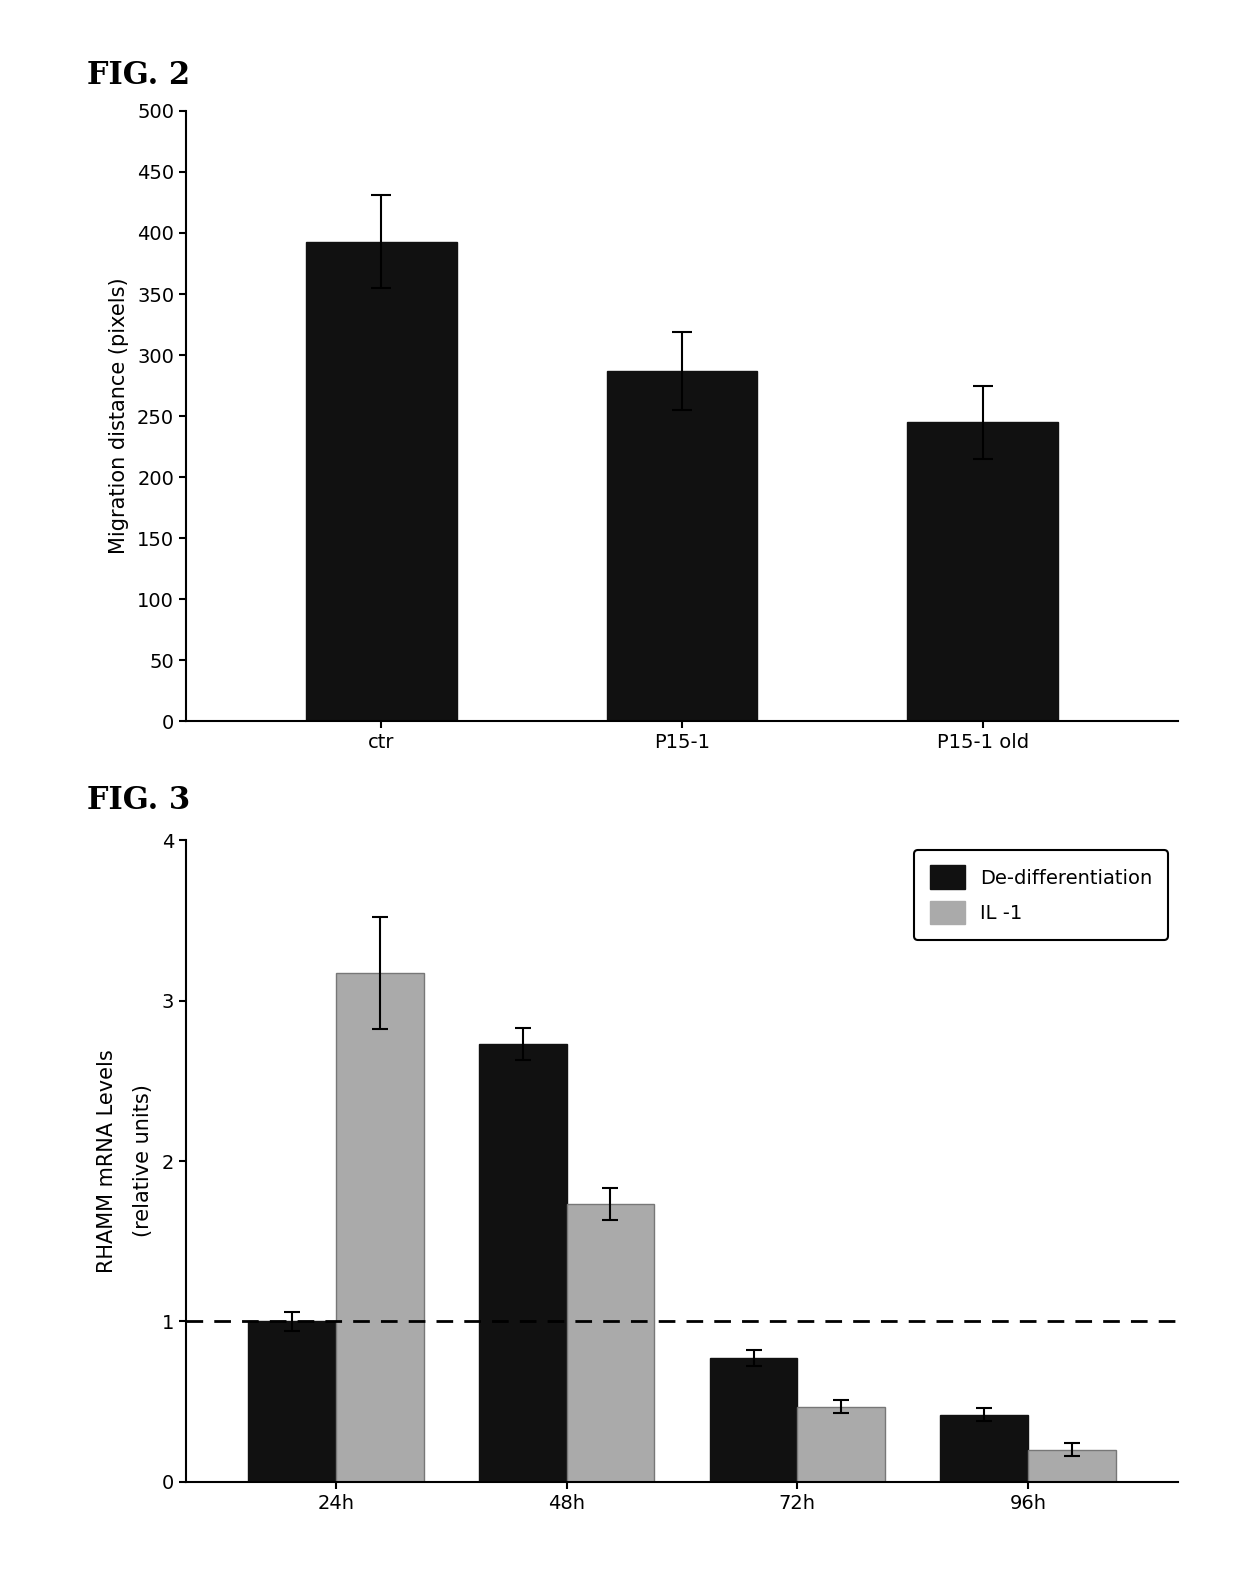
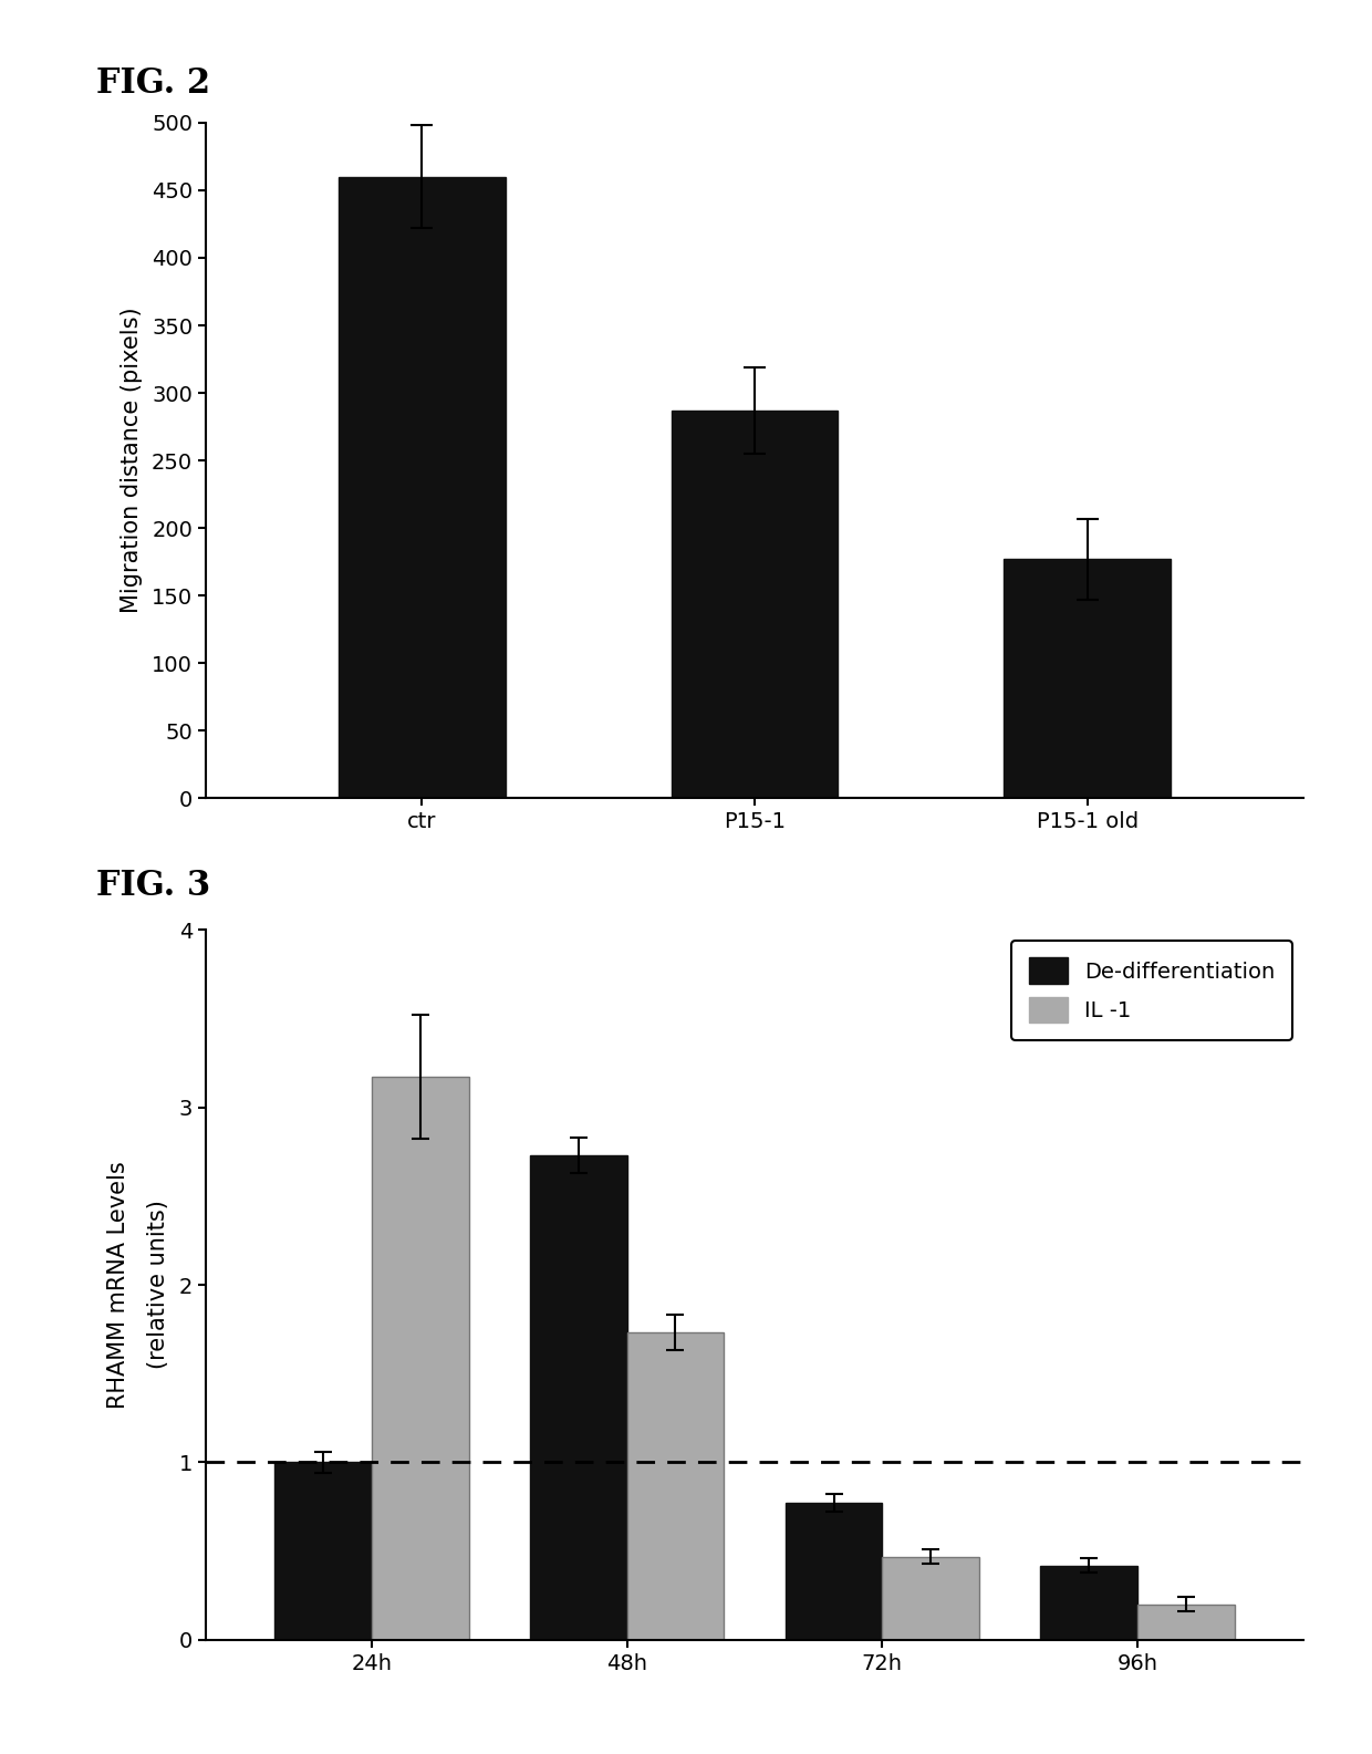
ctr: 393 -> 460
P15-1 old: 245 -> 177
